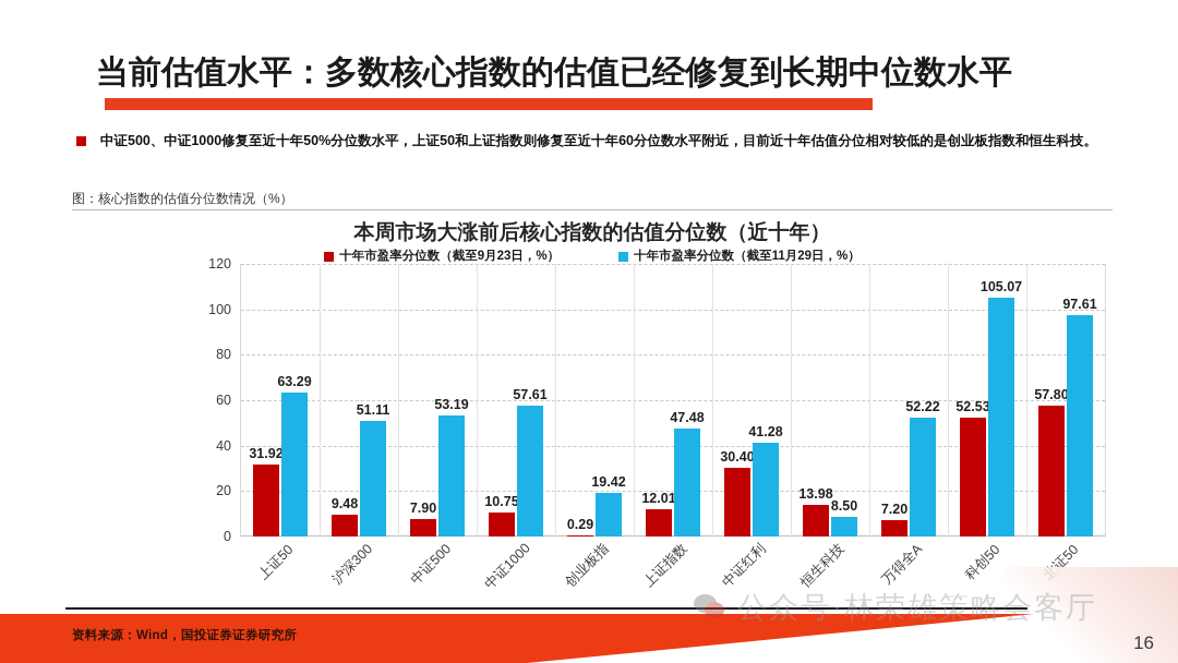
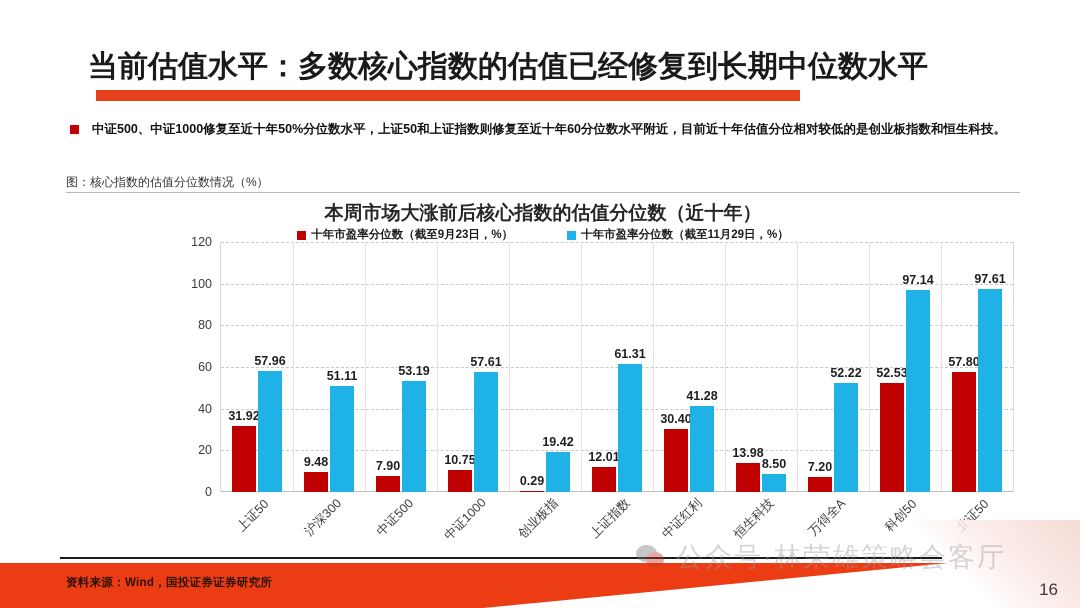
十年市盈率分位数（截至11月29日，%）/上证50: 63.29 -> 57.96
十年市盈率分位数（截至11月29日，%）/上证指数: 47.48 -> 61.31
十年市盈率分位数（截至11月29日，%）/科创50: 105.07 -> 97.14
